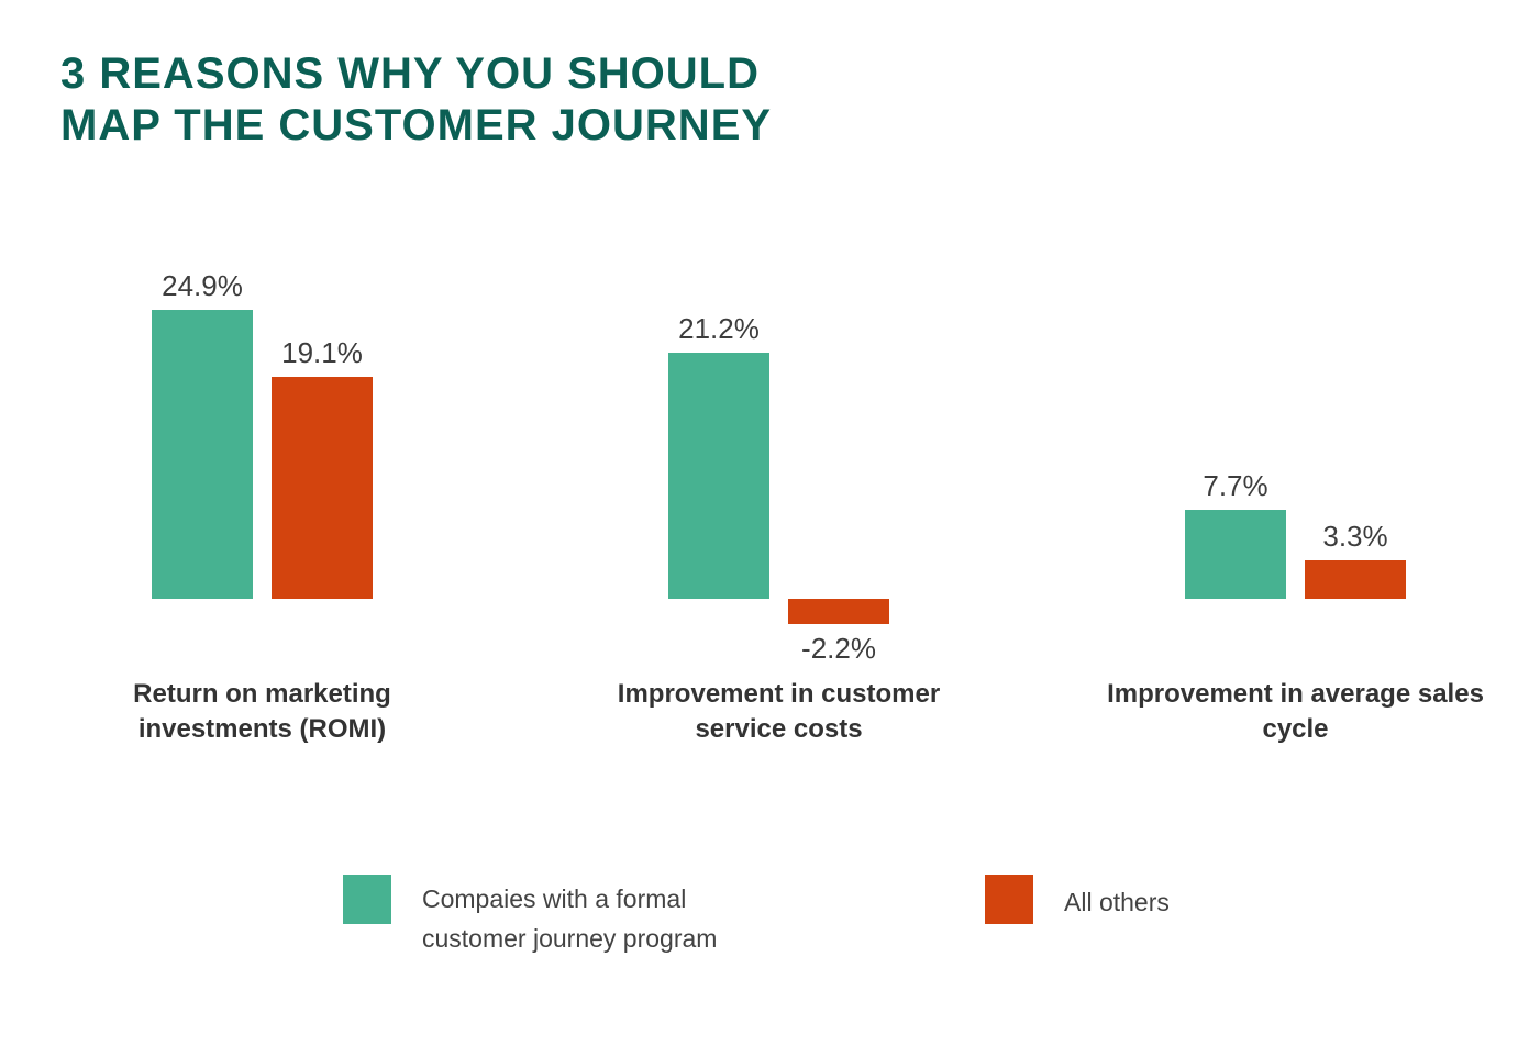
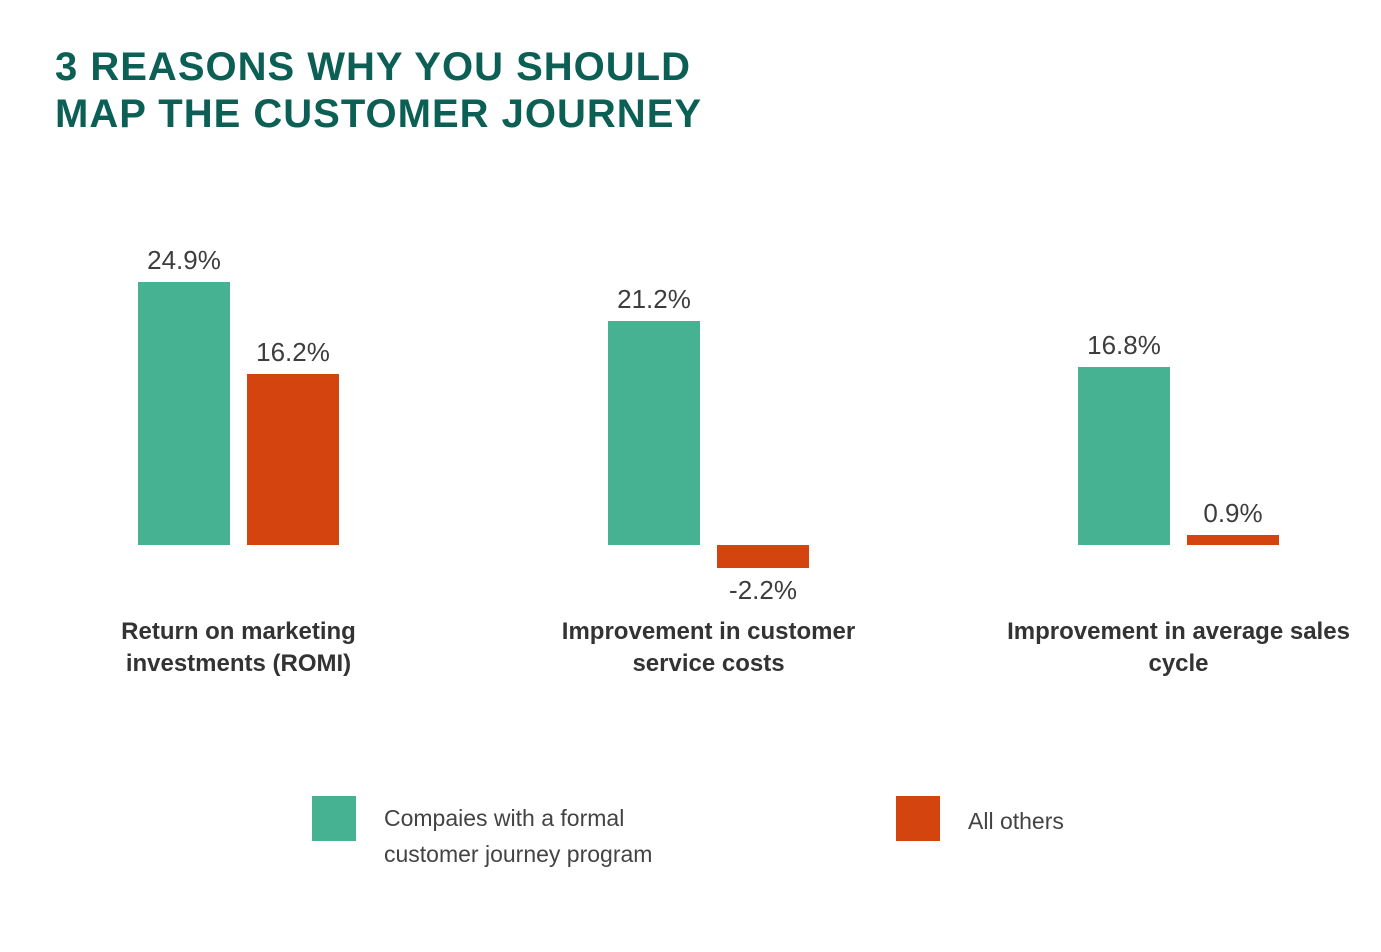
All others/Return on marketing investments (ROMI): 19.1% -> 16.2%
Compaies with a formal customer journey program/Improvement in average sales cycle: 7.7% -> 16.8%
All others/Improvement in average sales cycle: 3.3% -> 0.9%
